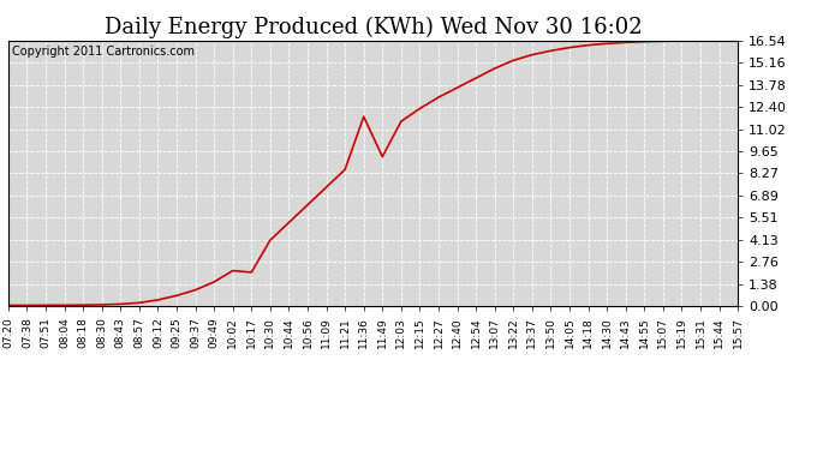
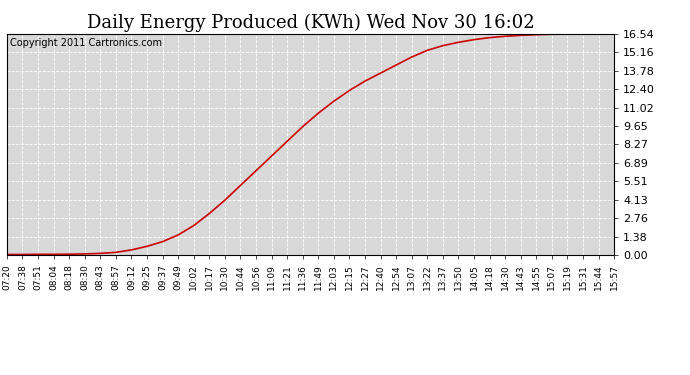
10:17: 2.1 -> 3.1
11:36: 11.8 -> 9.6
11:49: 9.3 -> 10.6
